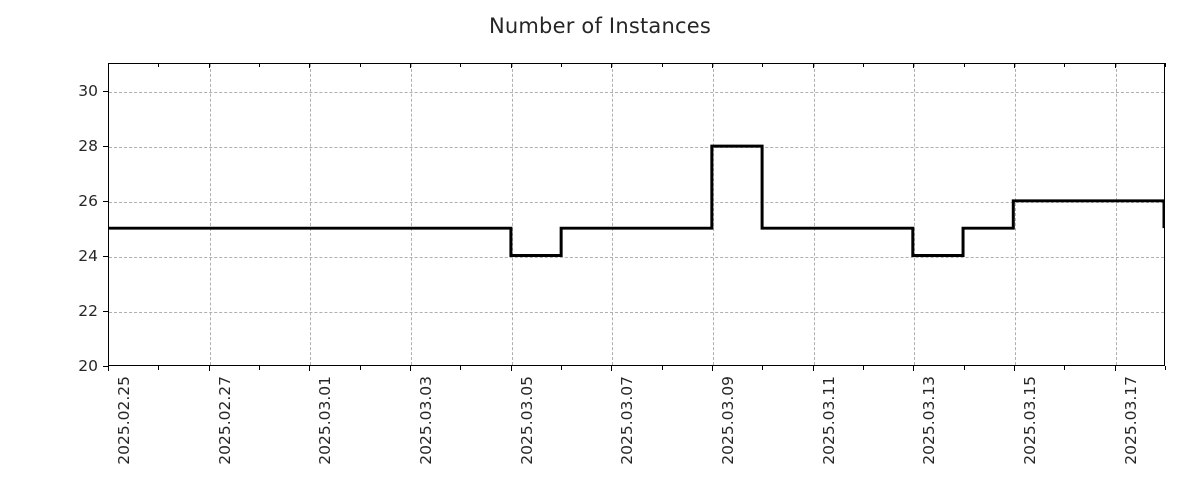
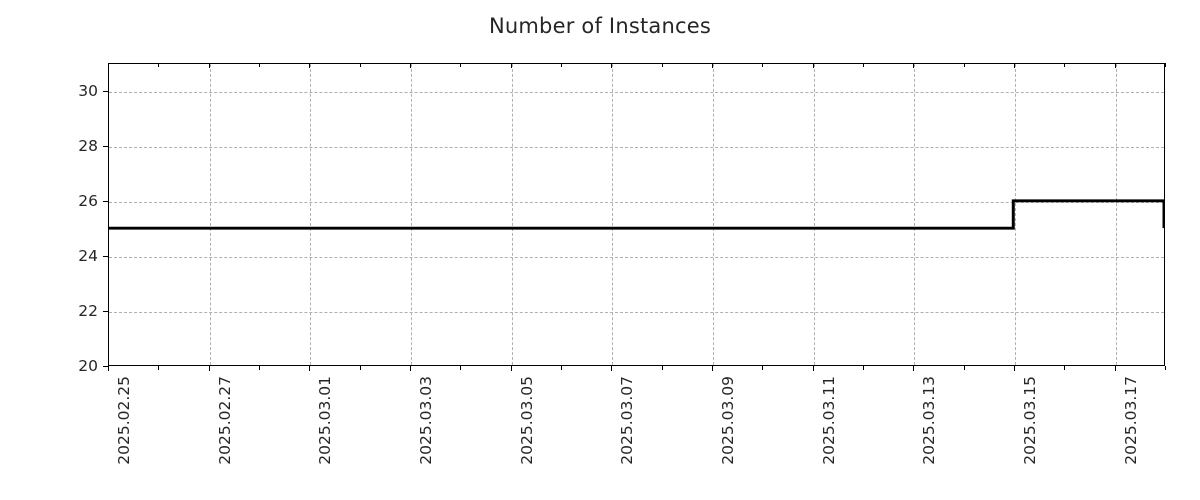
2025.03.05: 24 -> 25
2025.03.09: 28 -> 25
2025.03.13: 24 -> 25
